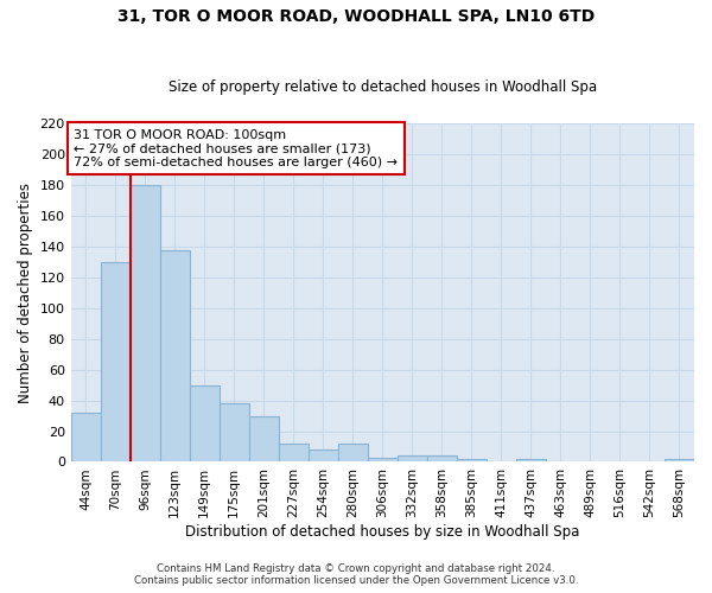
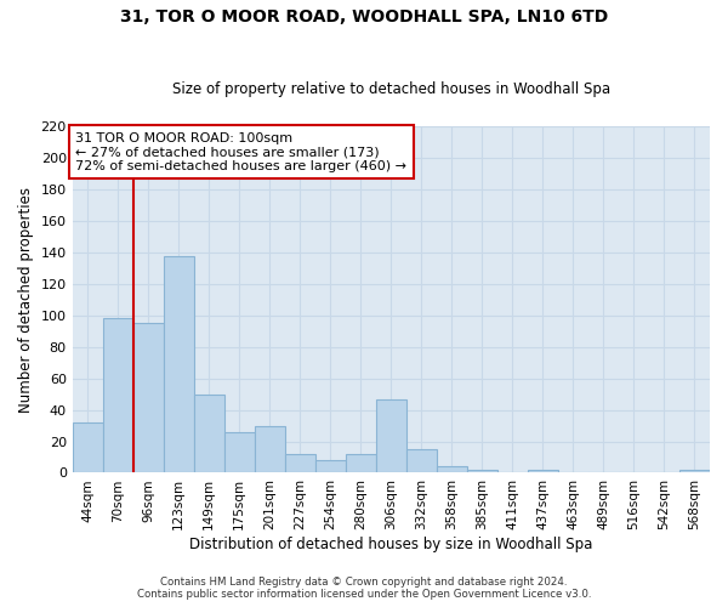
70sqm: 130 -> 98
96sqm: 180 -> 95
175sqm: 38 -> 26
306sqm: 3 -> 47
332sqm: 4 -> 15
